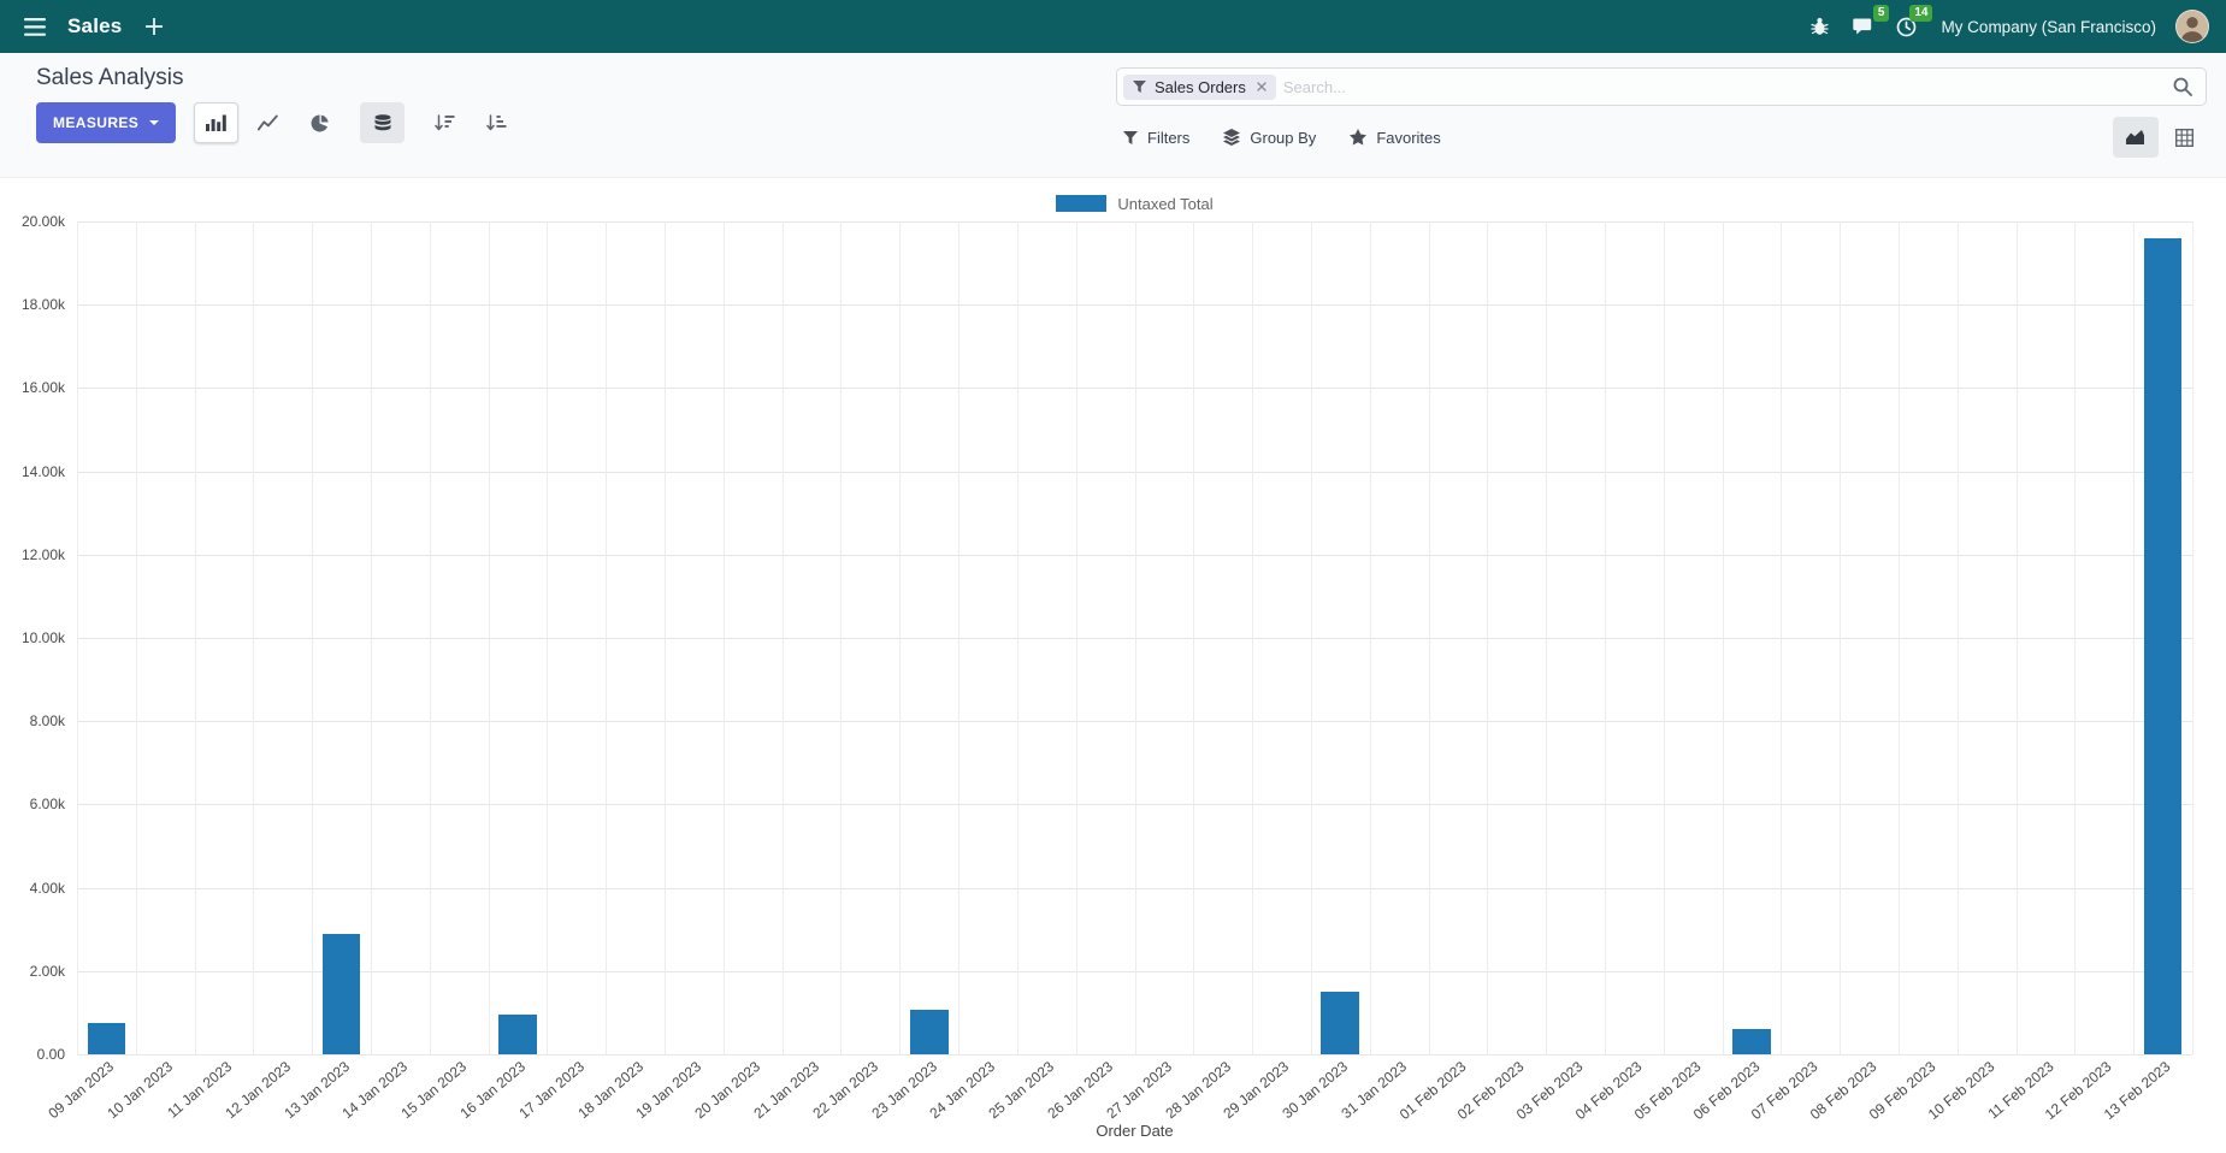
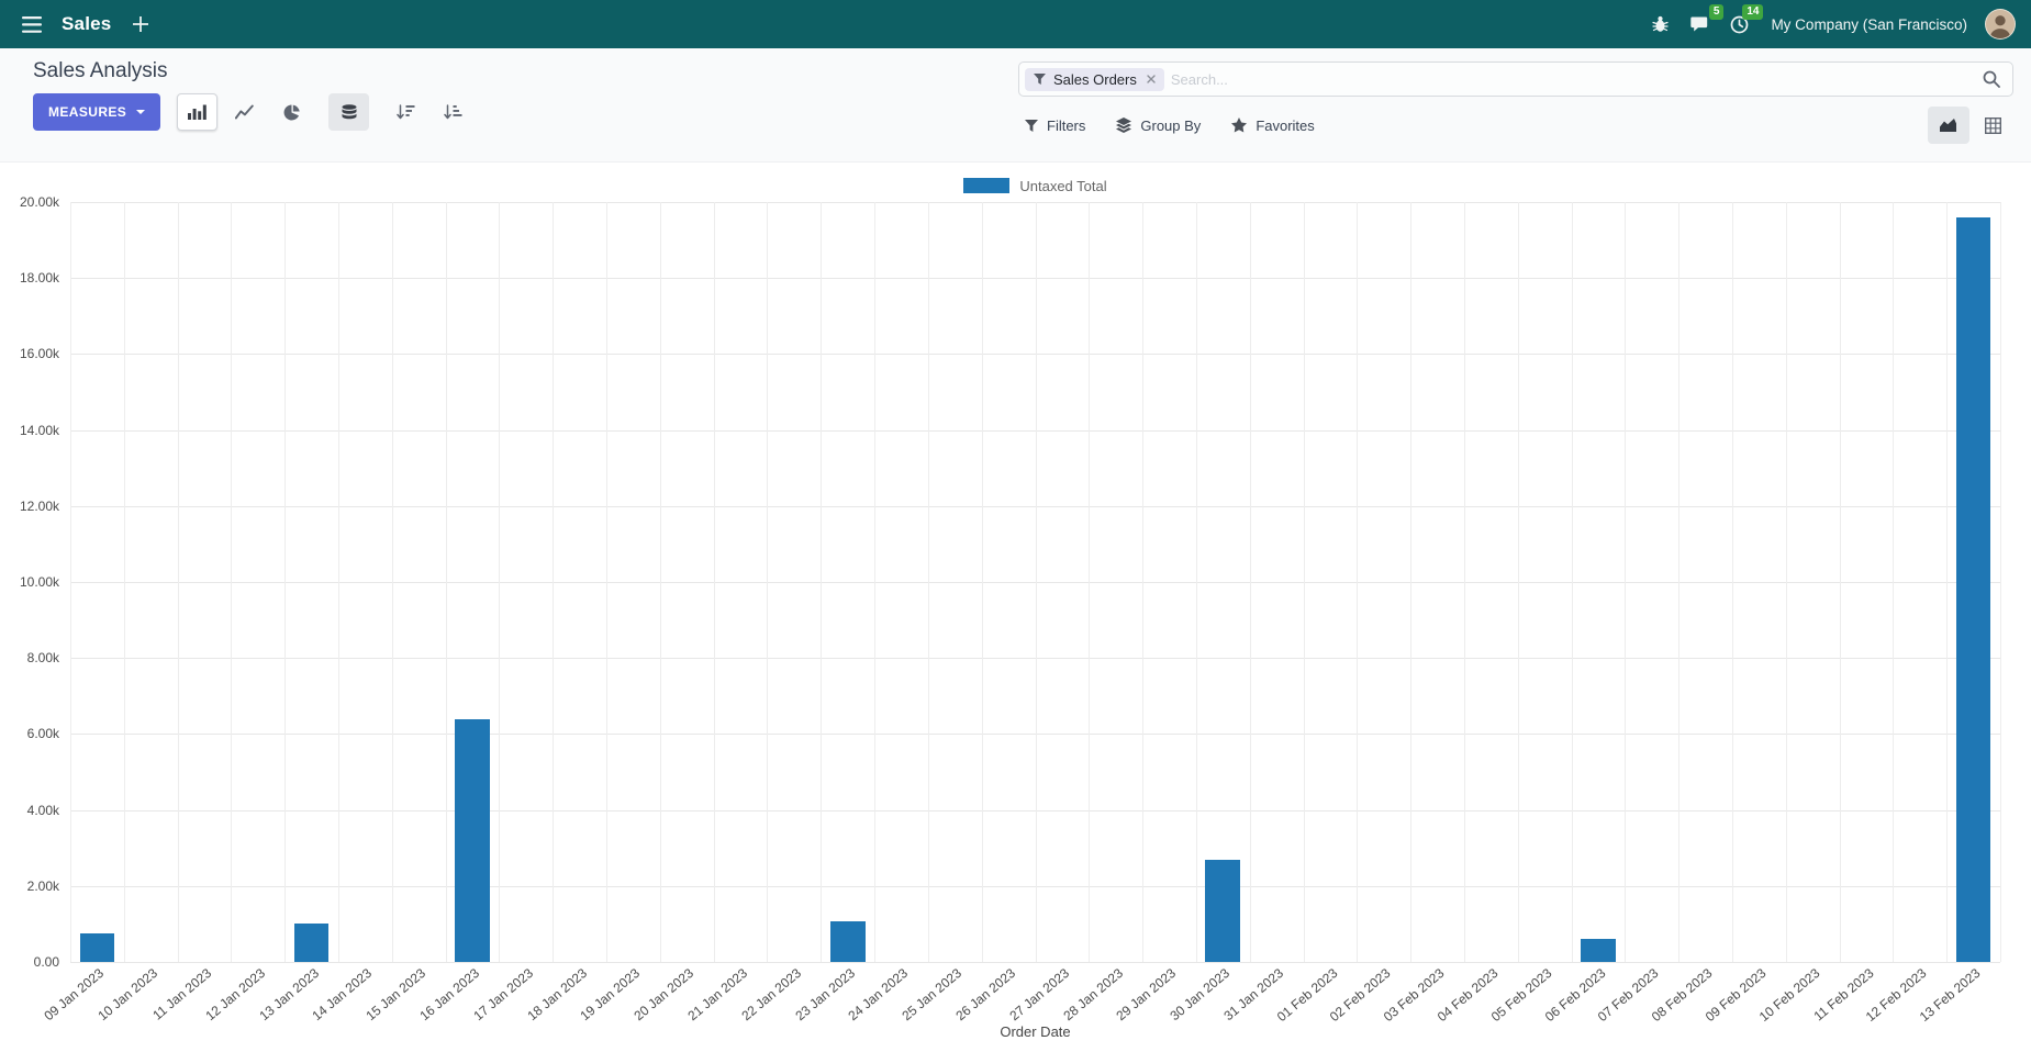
13 Jan 2023: 2.9k -> 1.0k
16 Jan 2023: 1.0k -> 6.4k
30 Jan 2023: 1.5k -> 2.7k
